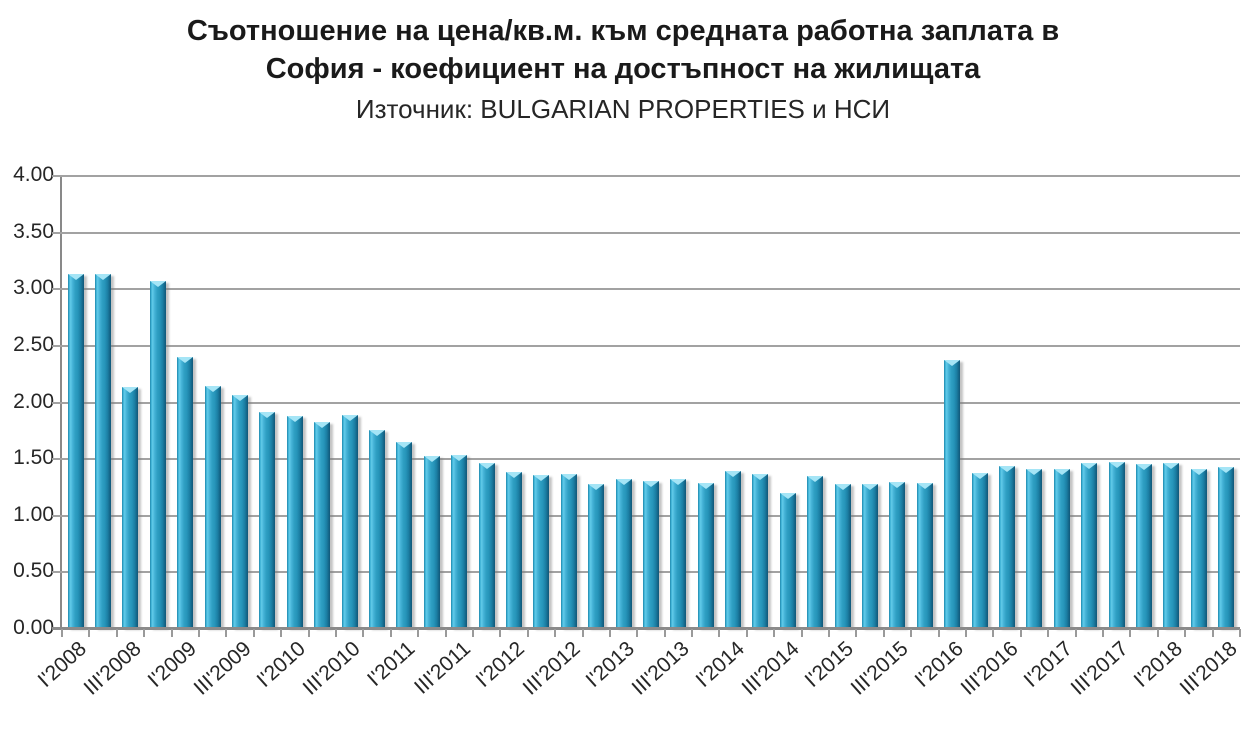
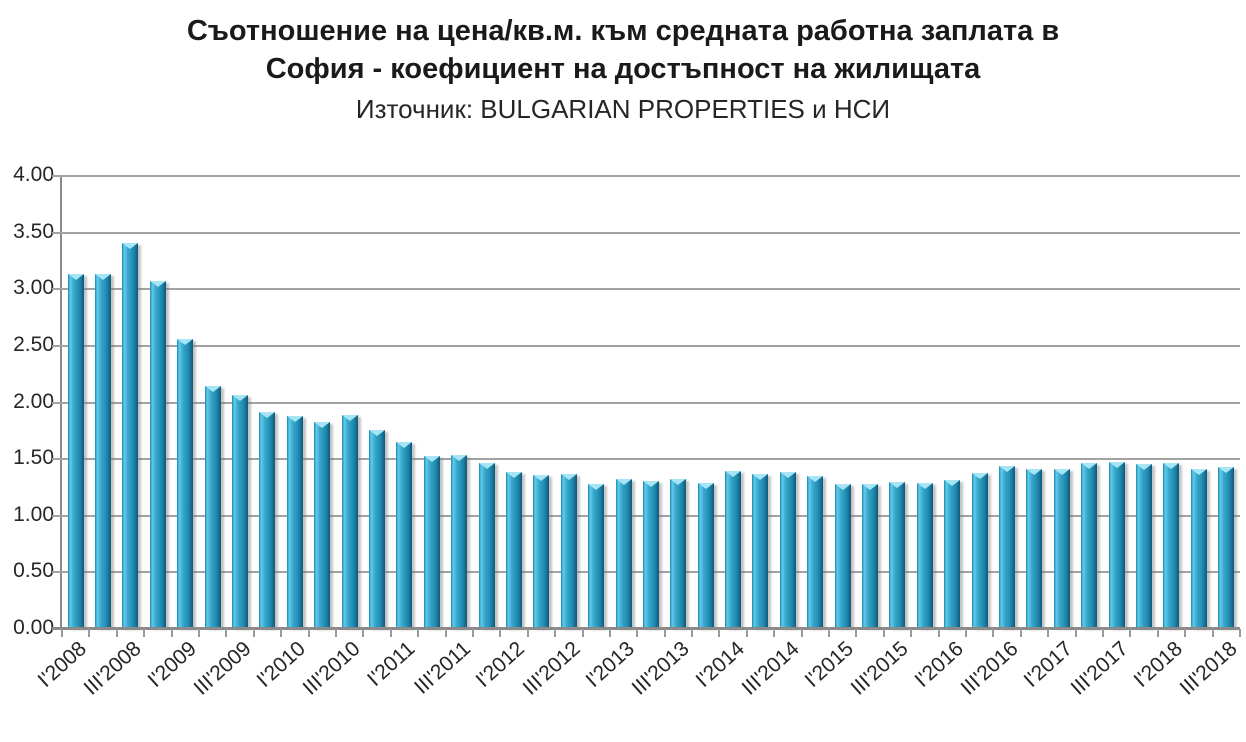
III'2008: 2.13 -> 3.40
I'2009: 2.39 -> 2.55
III'2014: 1.19 -> 1.38
I'2016: 2.37 -> 1.31
